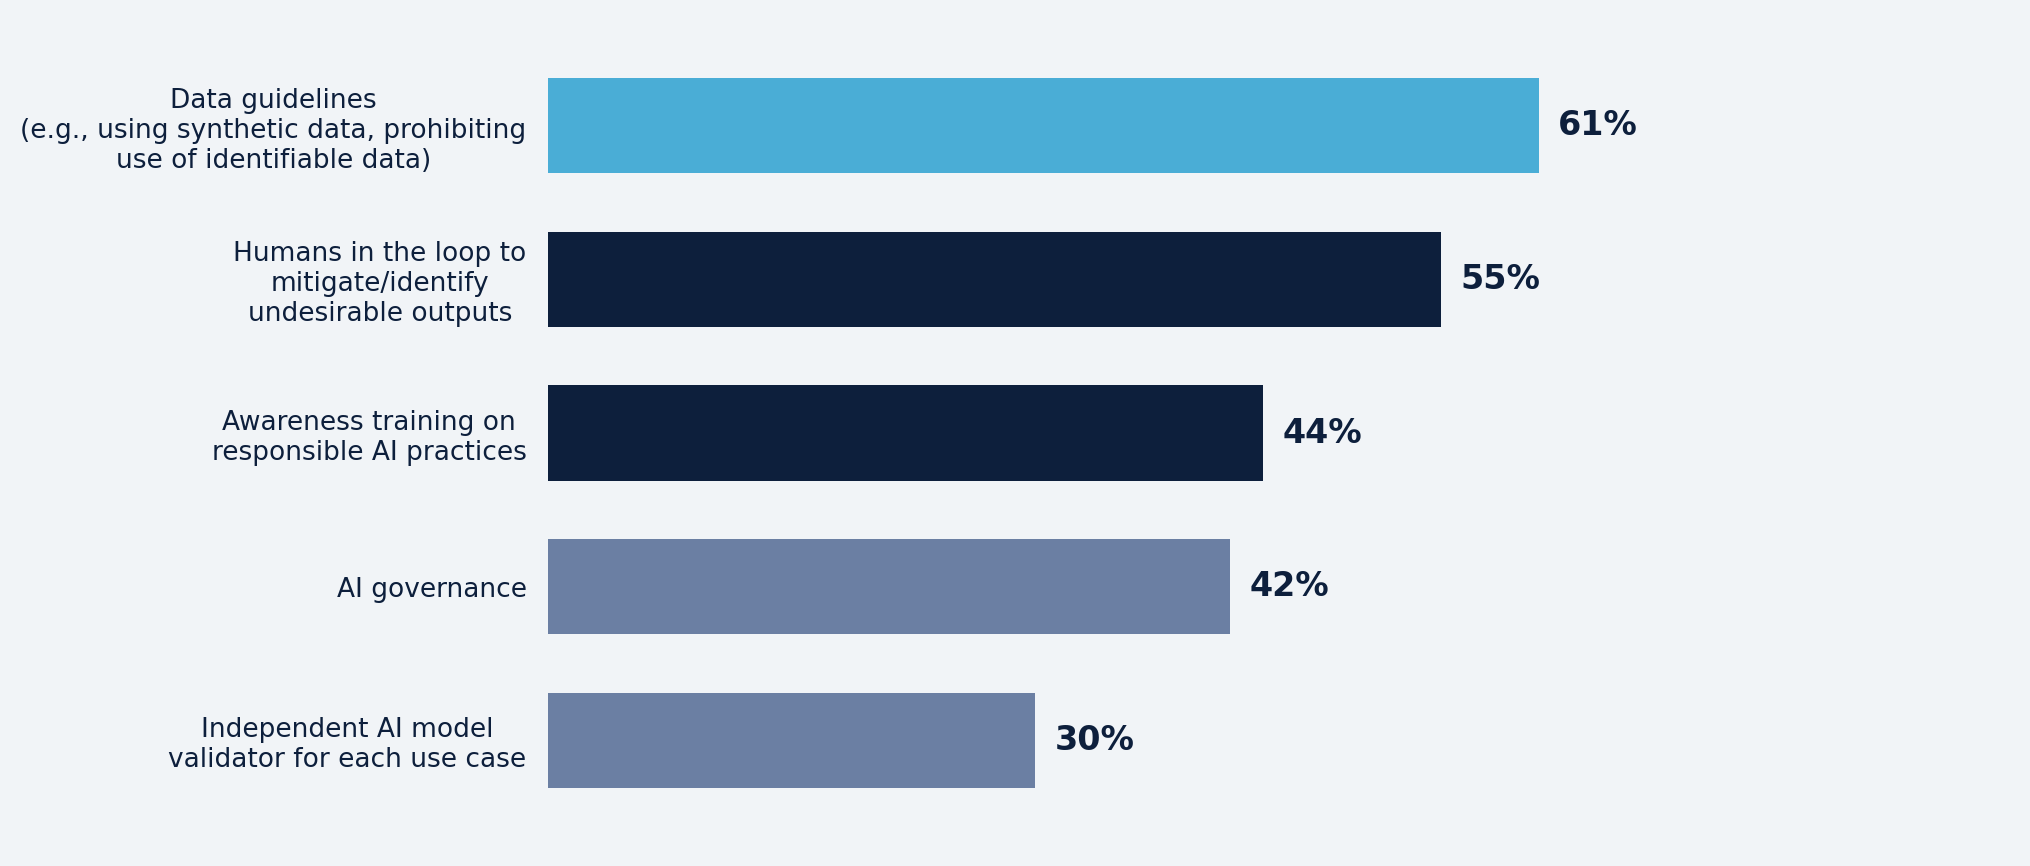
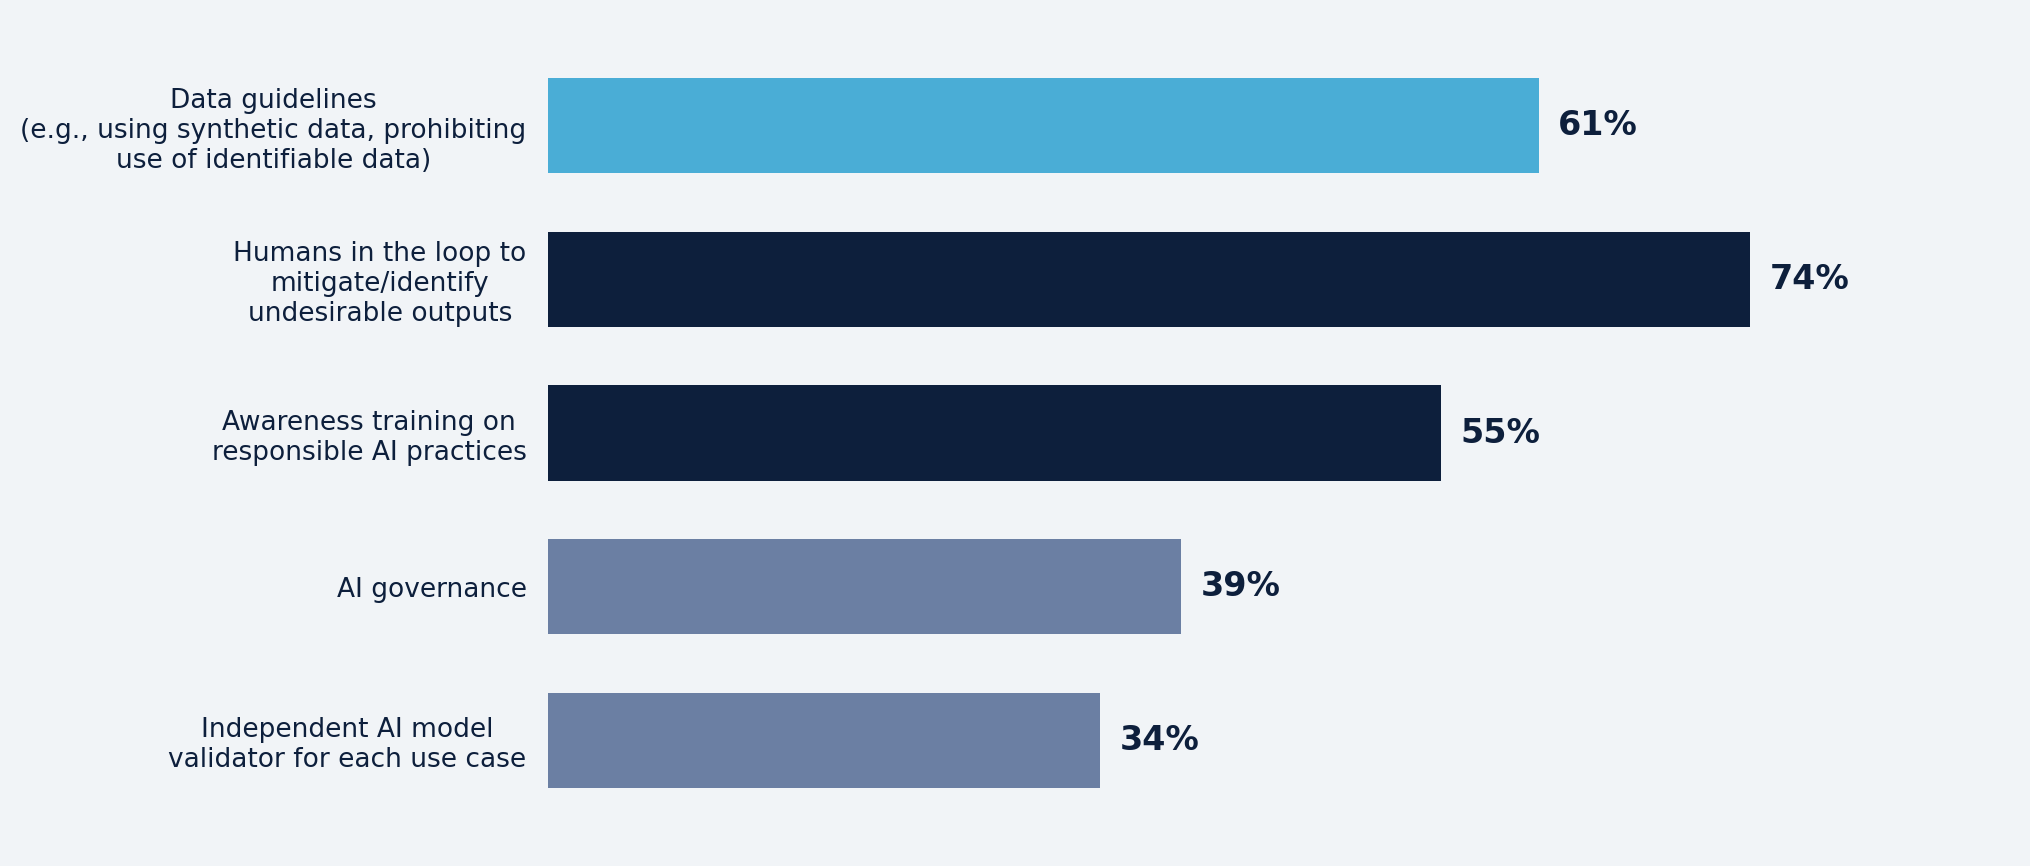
Humans in the loop to mitigate/identify undesirable outputs: 55% -> 74%
Awareness training on responsible AI practices: 44% -> 55%
AI governance: 42% -> 39%
Independent AI model validator for each use case: 30% -> 34%
